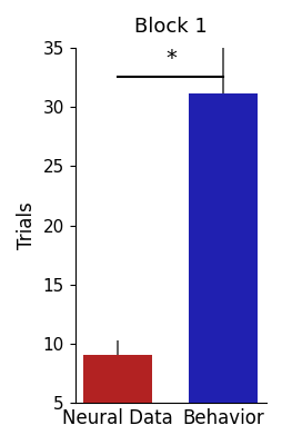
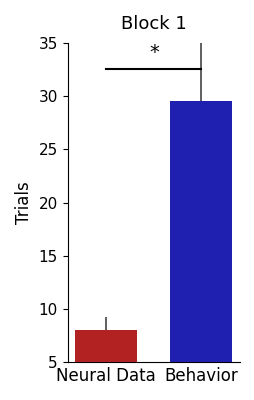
Neural Data: 9.1 -> 8.0
Behavior: 31.1 -> 29.5
